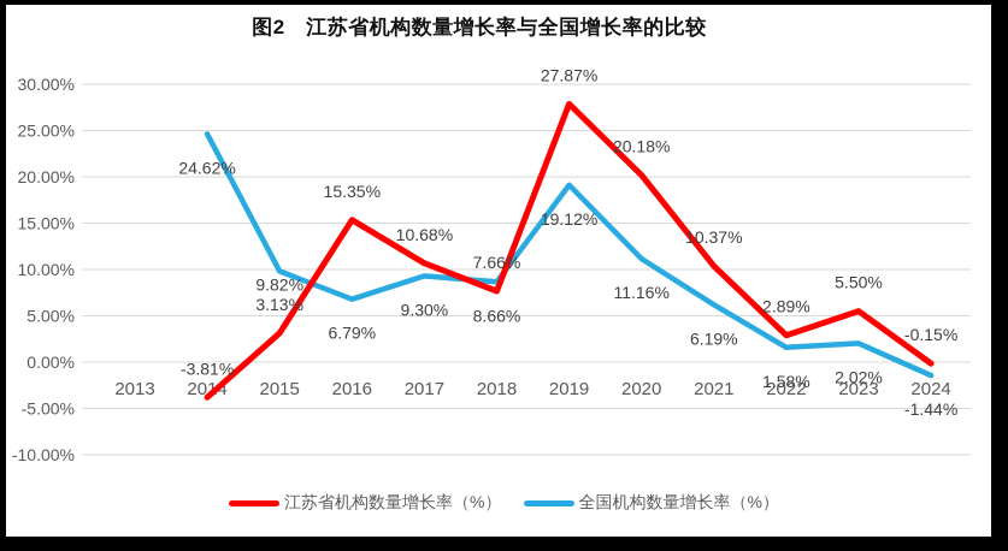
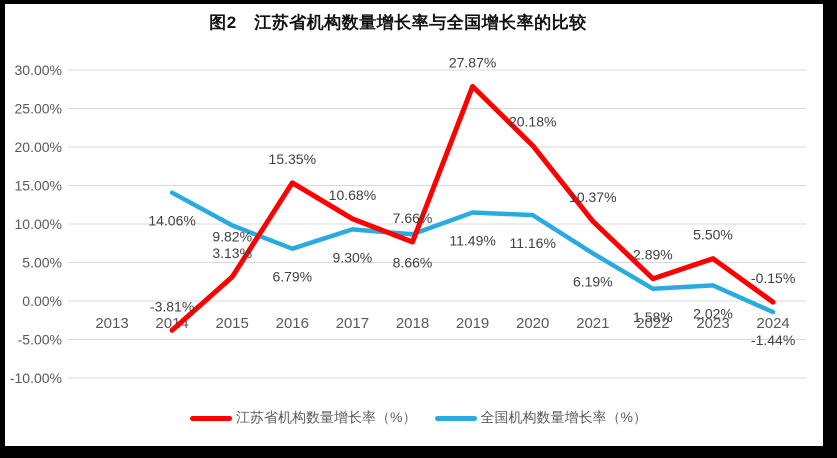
全国机构数量增长率（%）/2014: 24.62% -> 14.06%
全国机构数量增长率（%）/2019: 19.12% -> 11.49%
